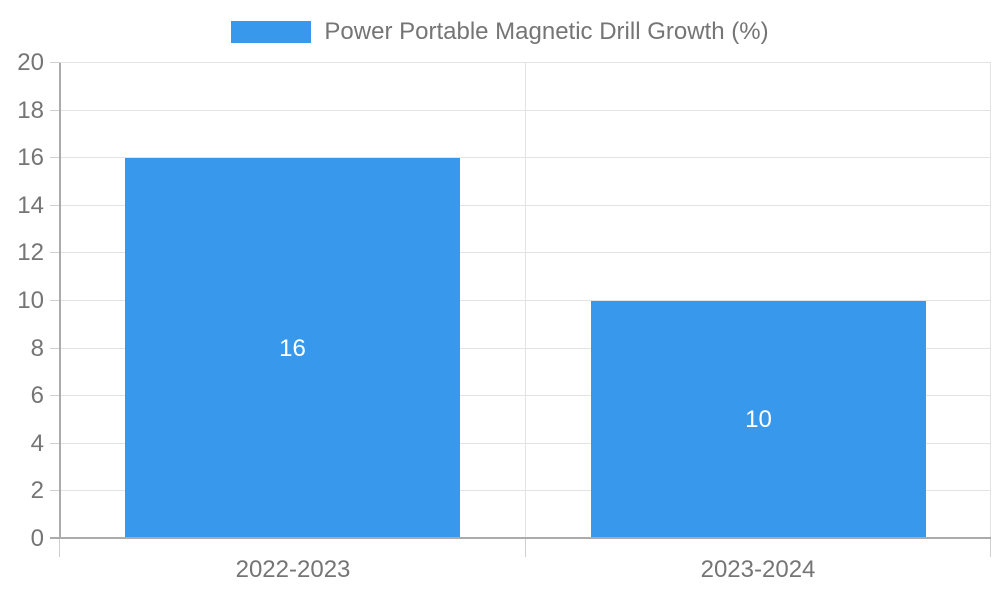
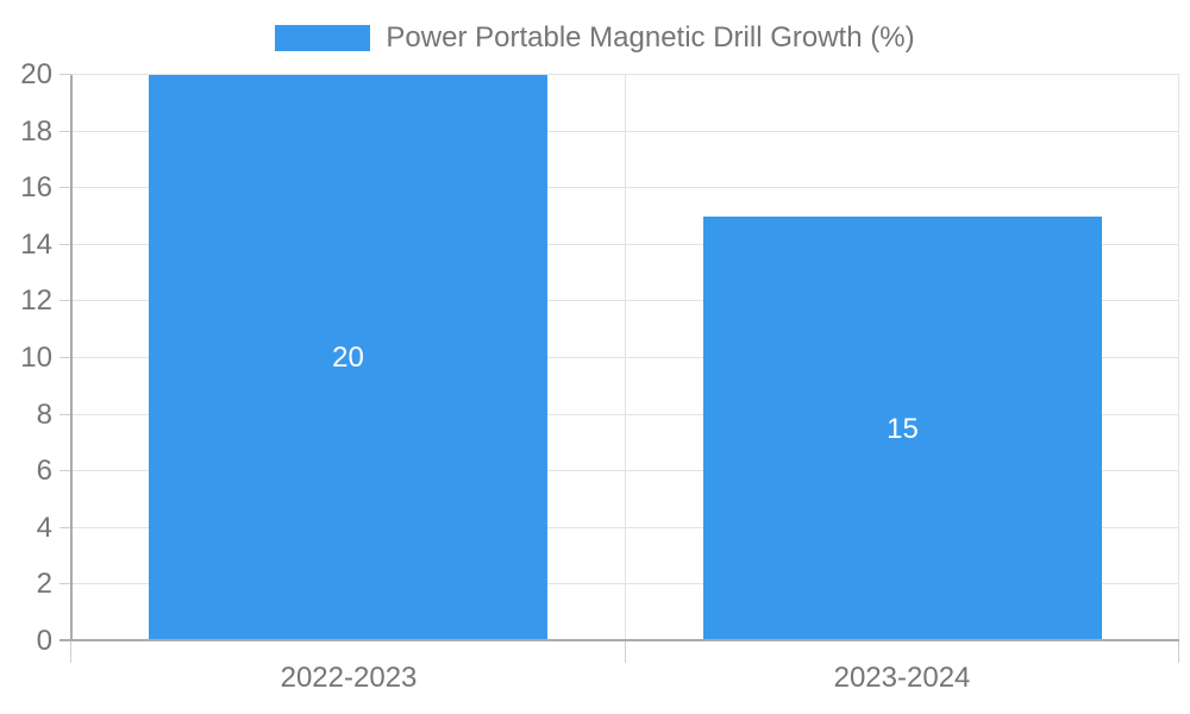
2022-2023: 16 -> 20
2023-2024: 10 -> 15
